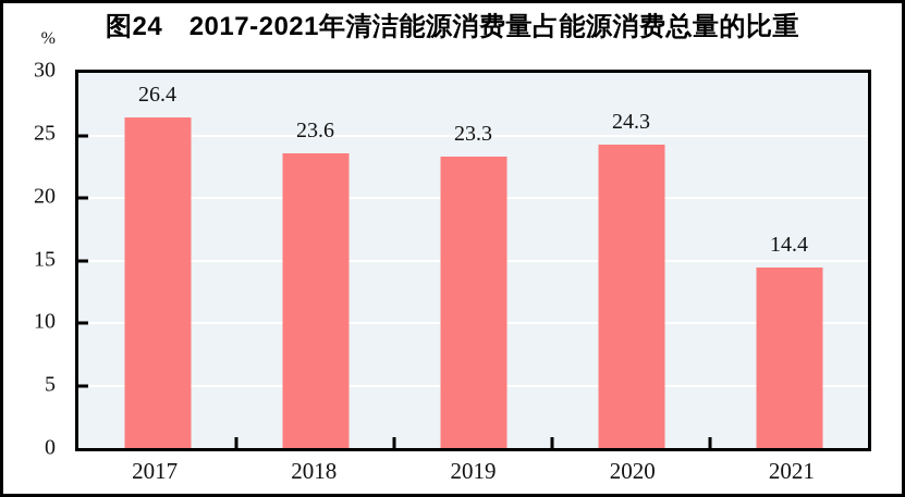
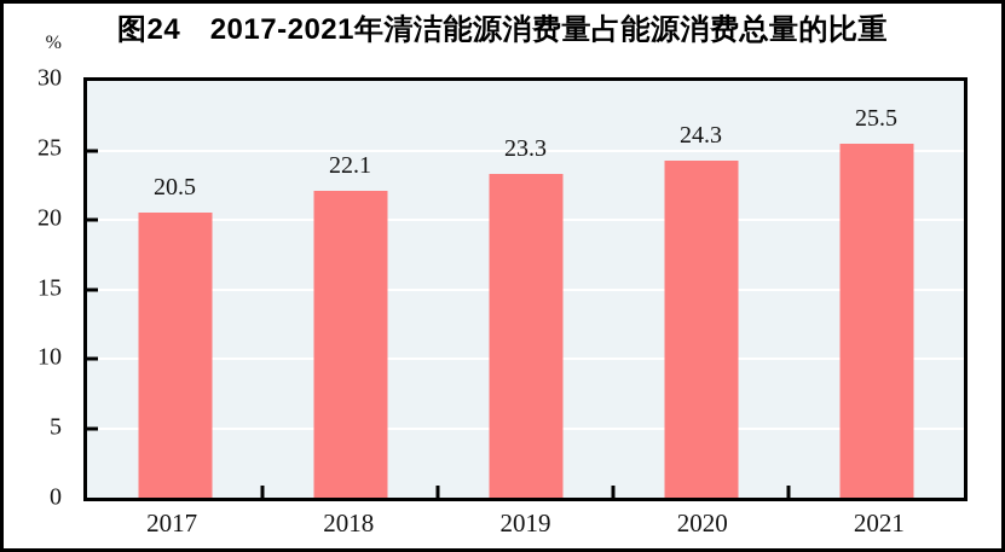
2017: 26.4 -> 20.5
2018: 23.6 -> 22.1
2021: 14.4 -> 25.5
